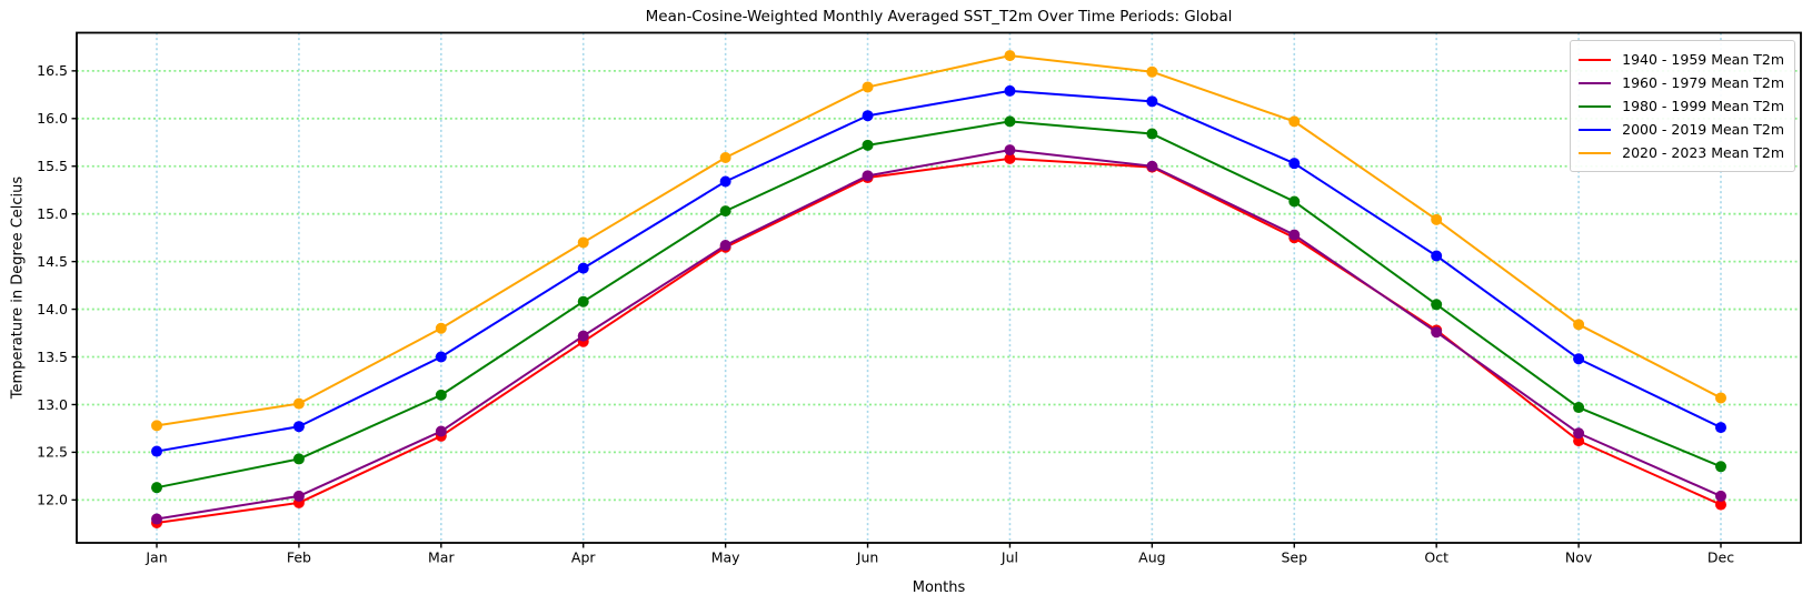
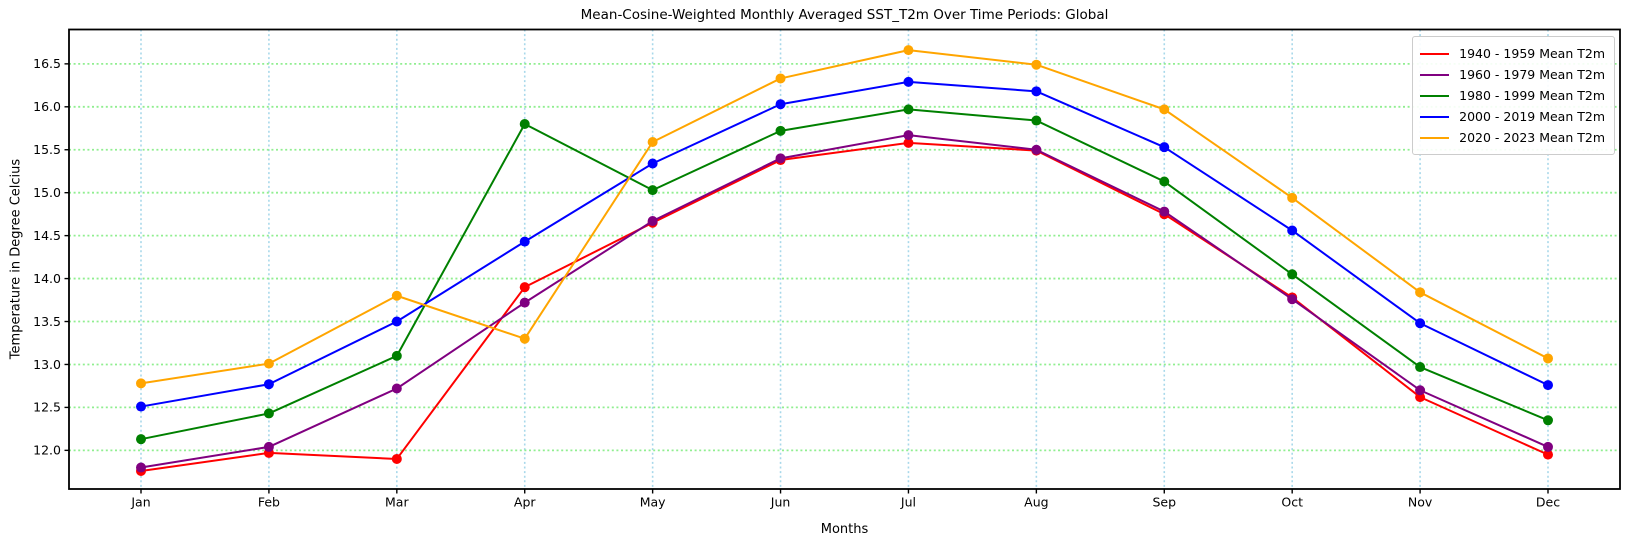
1940 - 1959 Mean T2m/Mar: 12.7 -> 11.9
1940 - 1959 Mean T2m/Apr: 13.7 -> 13.9
1980 - 1999 Mean T2m/Apr: 14.1 -> 15.8
2020 - 2023 Mean T2m/Apr: 14.7 -> 13.3
